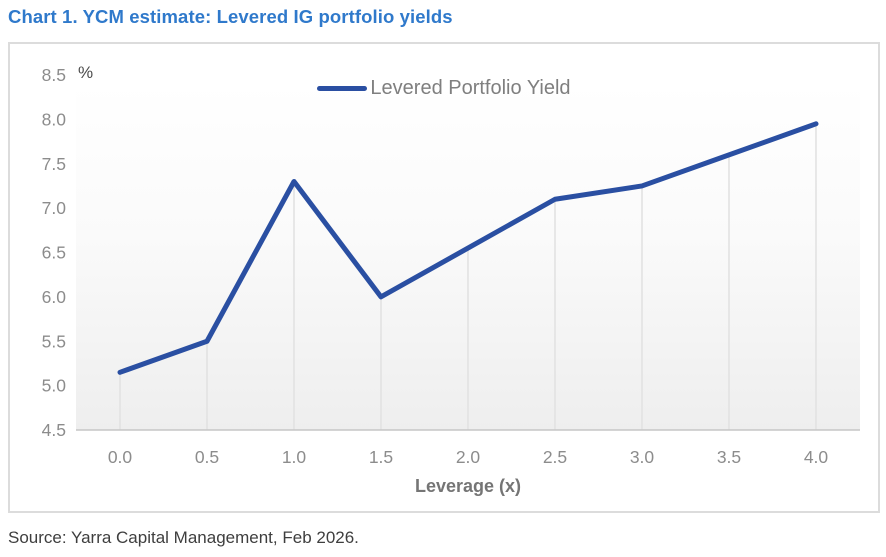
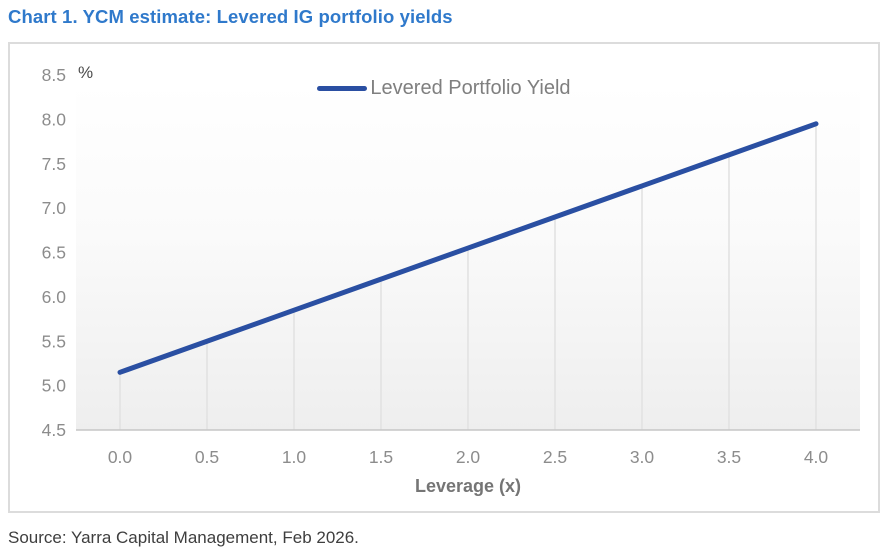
1.0: 7.3 -> 5.8
1.5: 6.0 -> 6.2
2.5: 7.1 -> 6.9
